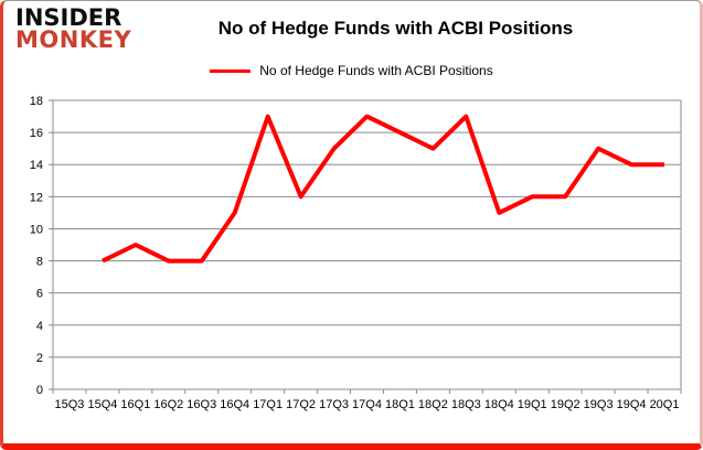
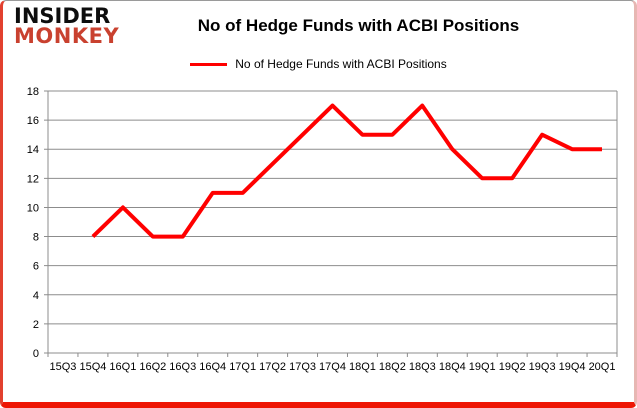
16Q1: 9 -> 10
17Q1: 17 -> 11
17Q2: 12 -> 13
18Q1: 16 -> 15
18Q4: 11 -> 14
